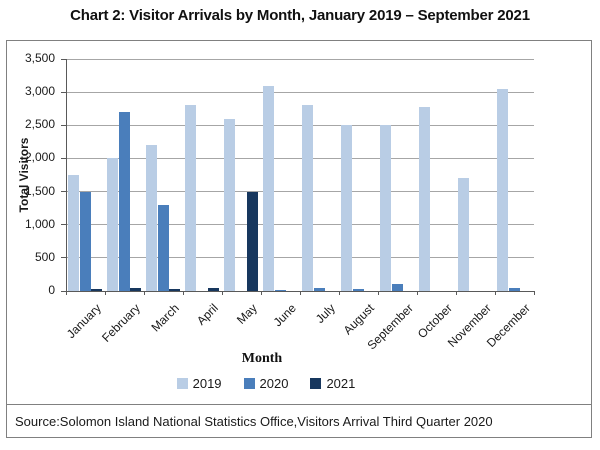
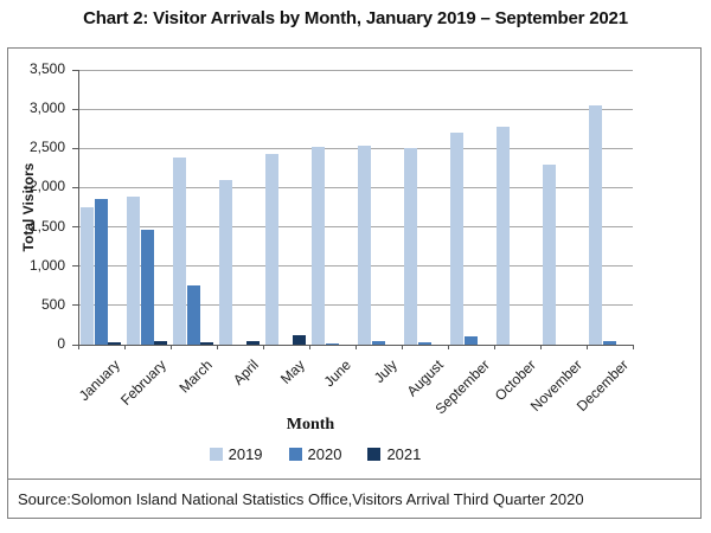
2020/January: 1500 -> 1800
2019/February: 2000 -> 1900
2020/February: 2700 -> 1500
2019/March: 2200 -> 2400
2020/March: 1300 -> 800
2019/April: 2800 -> 2100
2019/May: 2600 -> 2400
2021/May: 1500 -> 100
2019/June: 3100 -> 2500
2019/July: 2800 -> 2500
2019/September: 2500 -> 2700
2019/November: 1700 -> 2300
